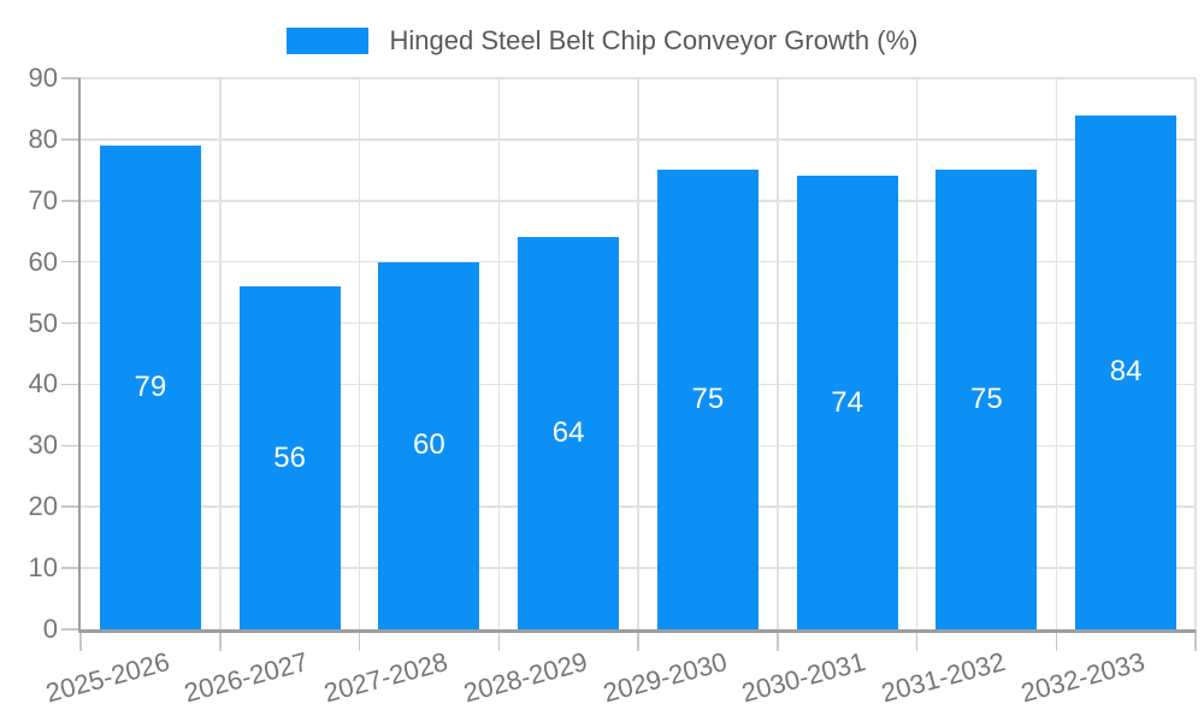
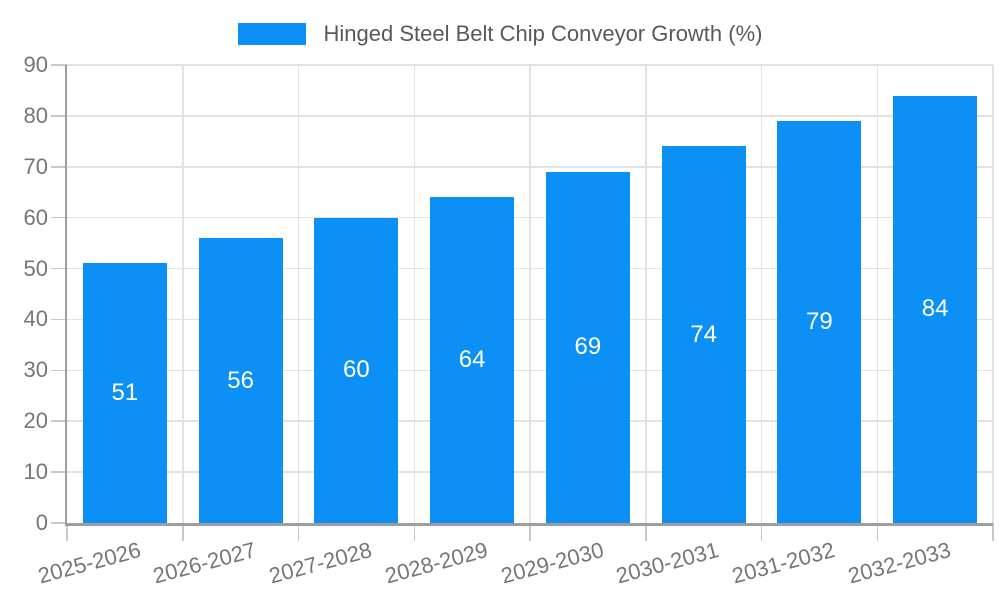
2025-2026: 79 -> 51
2029-2030: 75 -> 69
2031-2032: 75 -> 79
